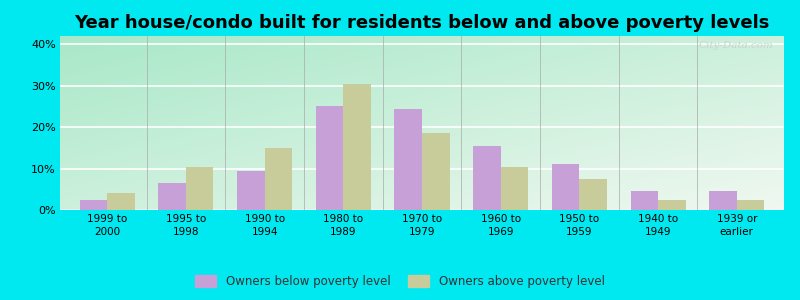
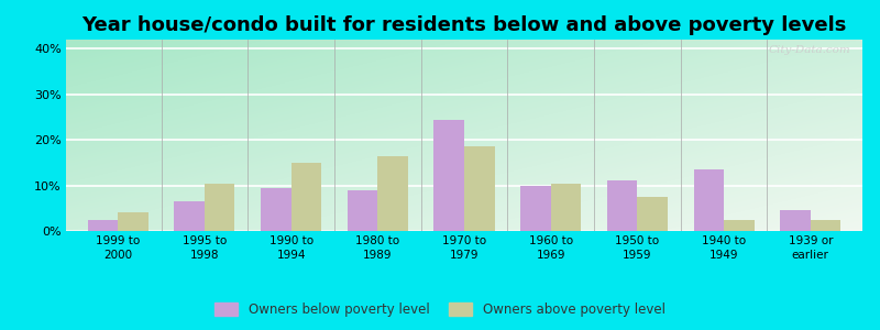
Owners below poverty level/1980 to 1989: 25.0% -> 9.0%
Owners above poverty level/1980 to 1989: 30.5% -> 16.5%
Owners below poverty level/1960 to 1969: 15.5% -> 10.0%
Owners below poverty level/1940 to 1949: 4.5% -> 13.5%
